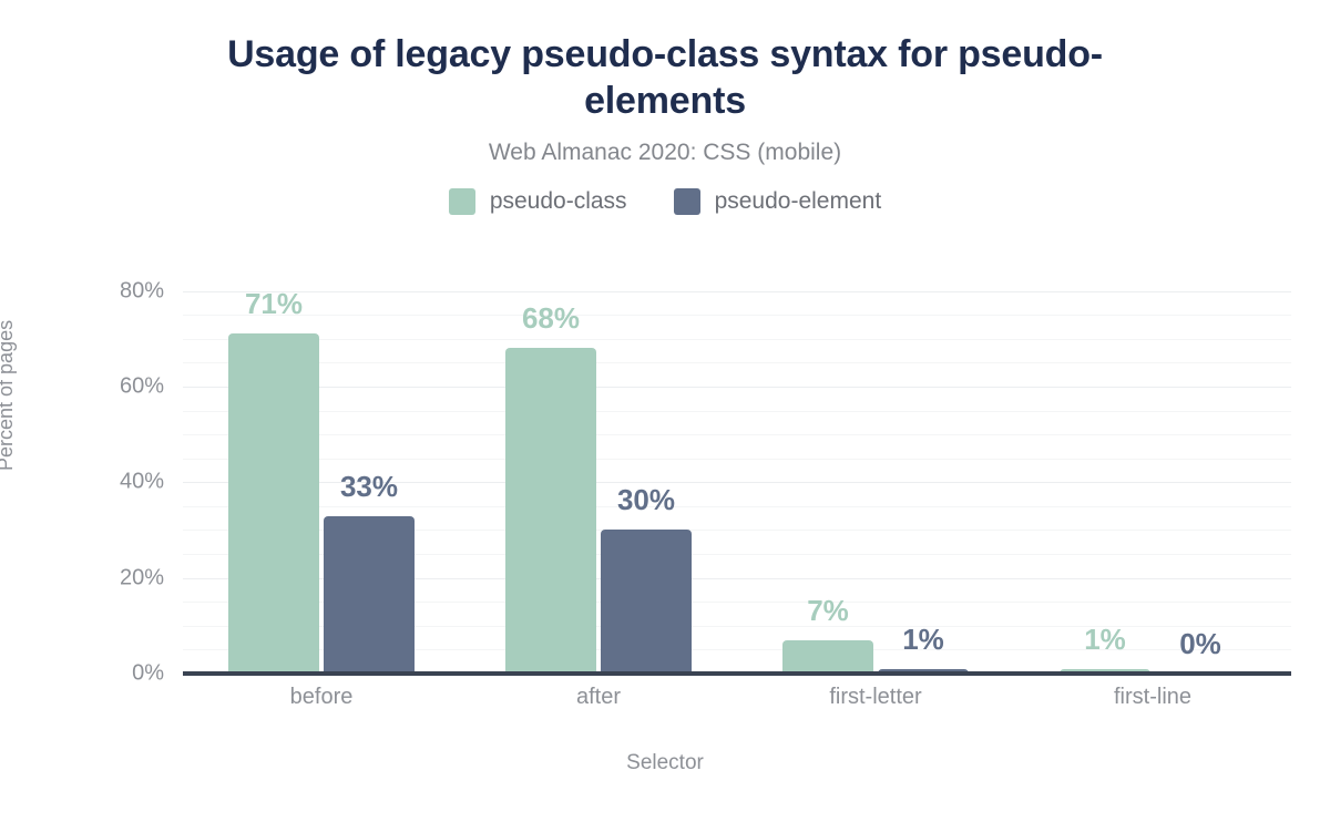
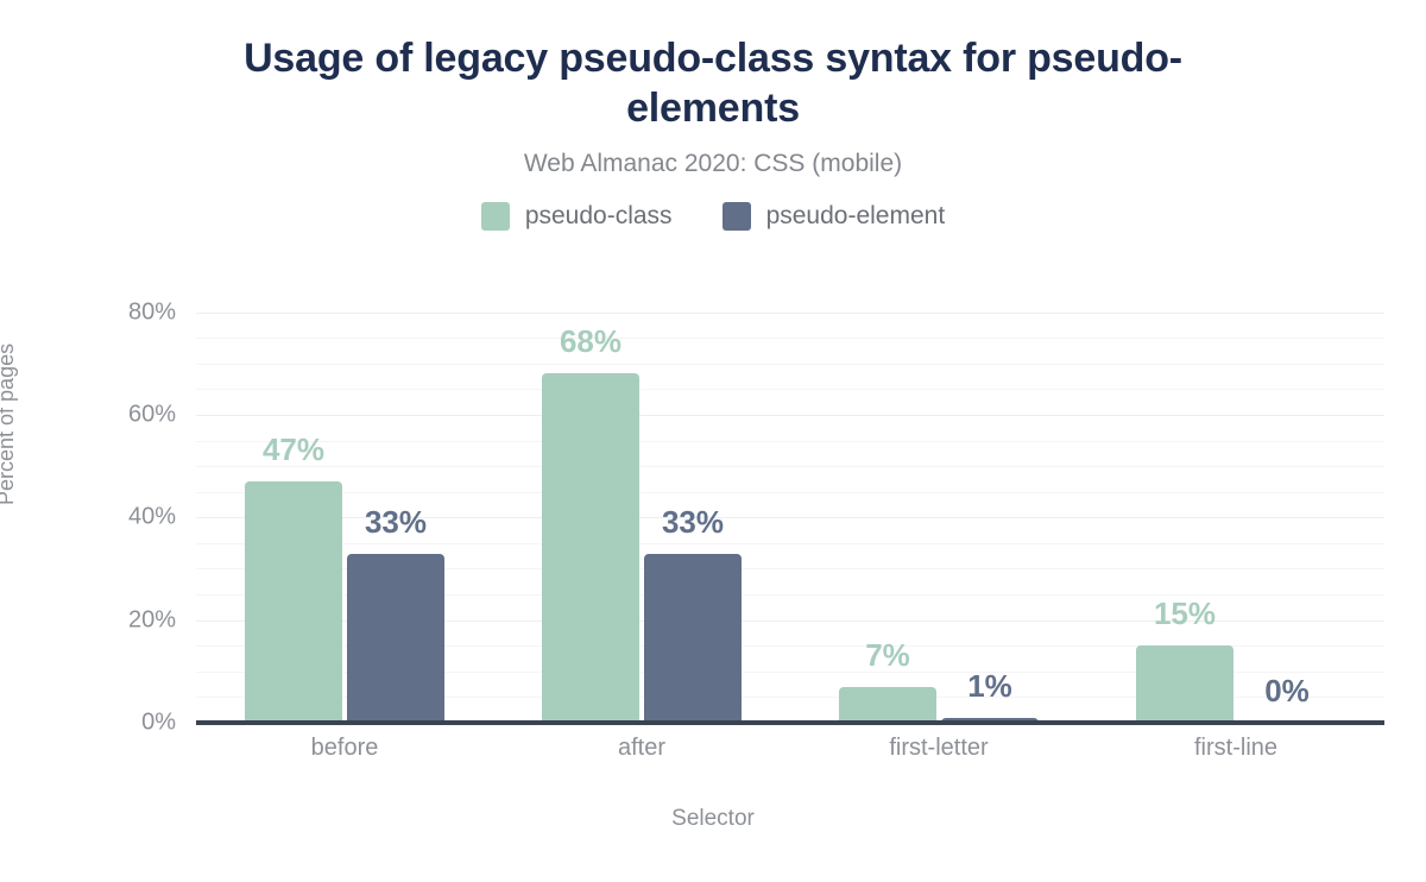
pseudo-class/before: 71% -> 47%
pseudo-element/after: 30% -> 33%
pseudo-class/first-line: 1% -> 15%
